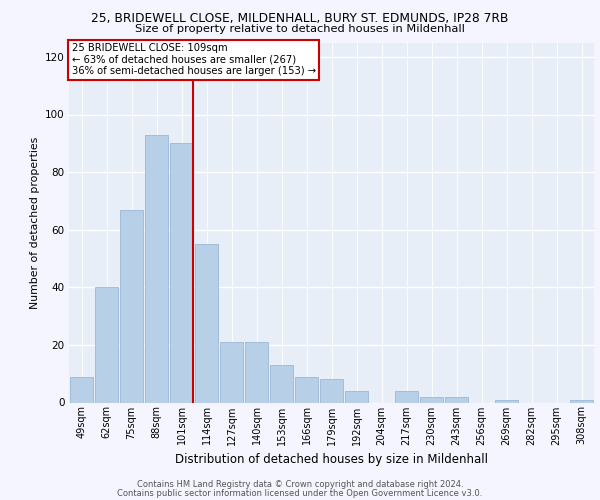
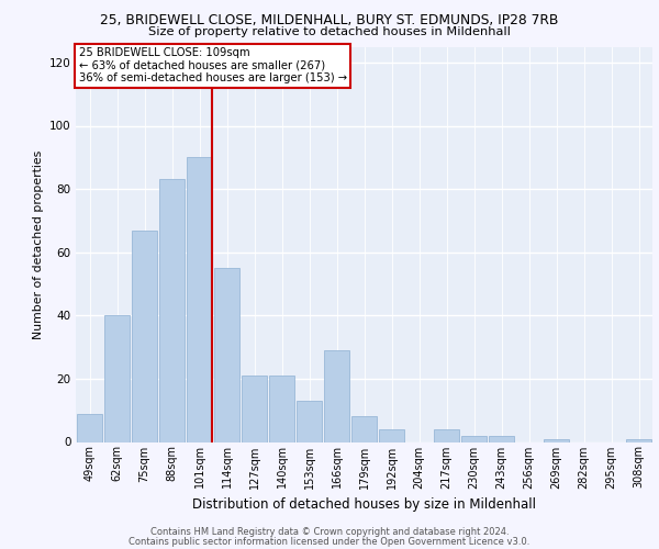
88sqm: 93 -> 83
166sqm: 9 -> 29
